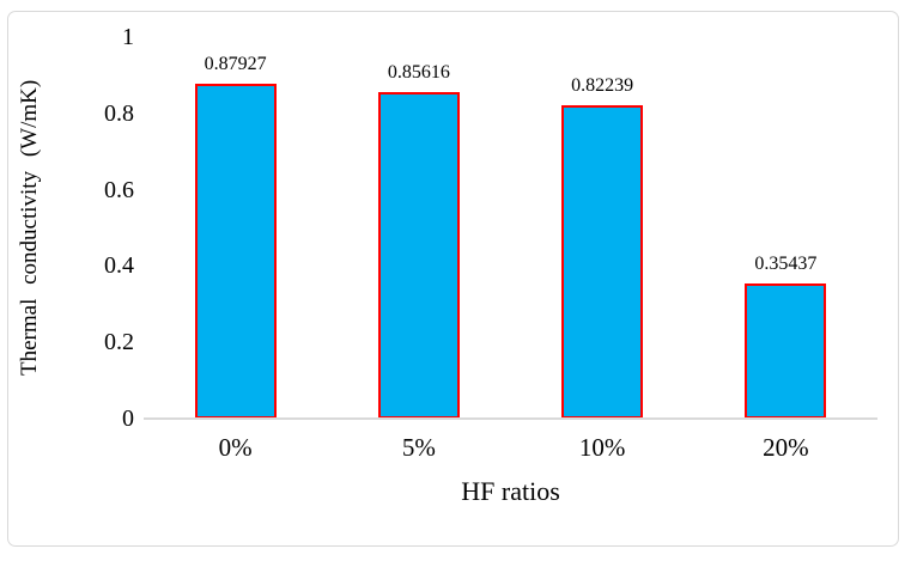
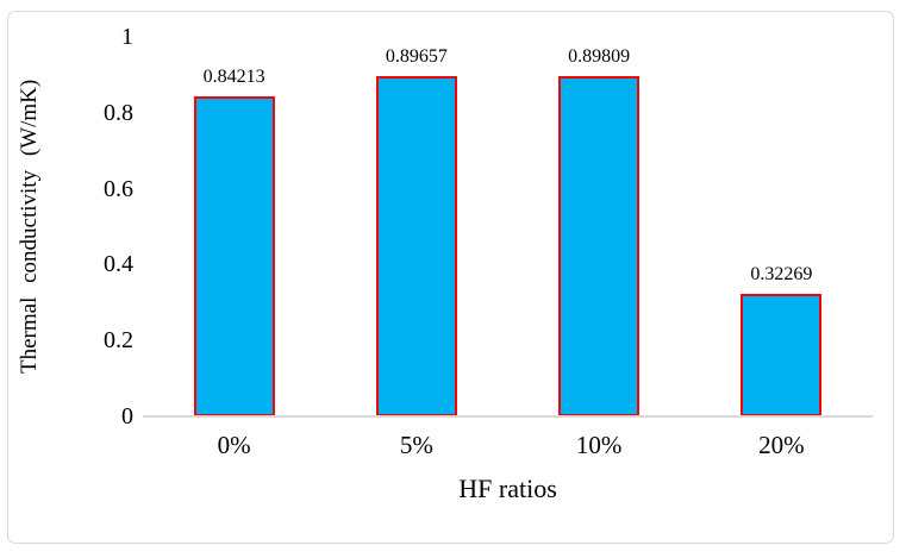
0%: 0.87927 -> 0.84213
5%: 0.85616 -> 0.89657
10%: 0.82239 -> 0.89809
20%: 0.35437 -> 0.32269
